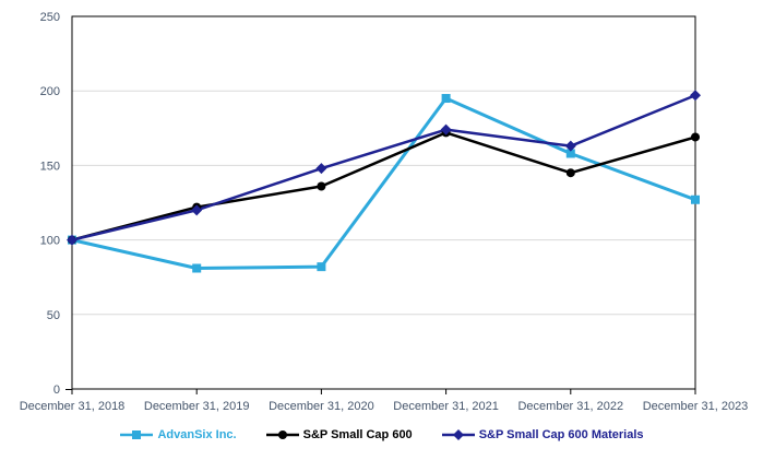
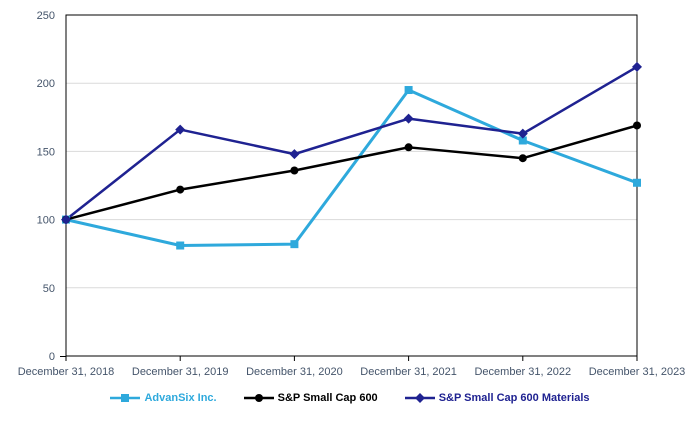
S&P Small Cap 600 Materials/December 31, 2019: 120 -> 166
S&P Small Cap 600/December 31, 2021: 172 -> 153
S&P Small Cap 600 Materials/December 31, 2023: 197 -> 212
